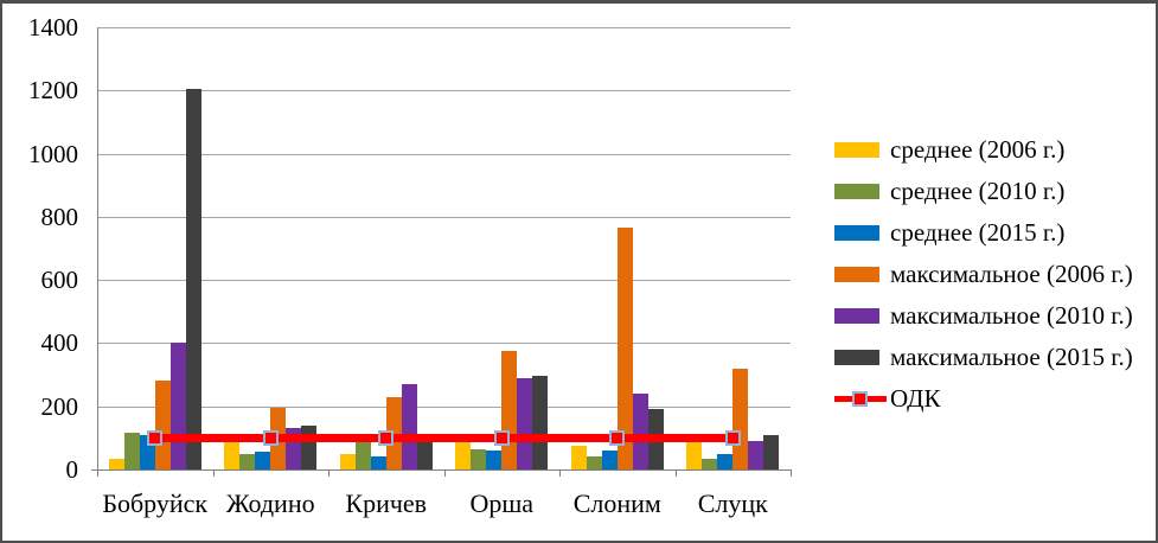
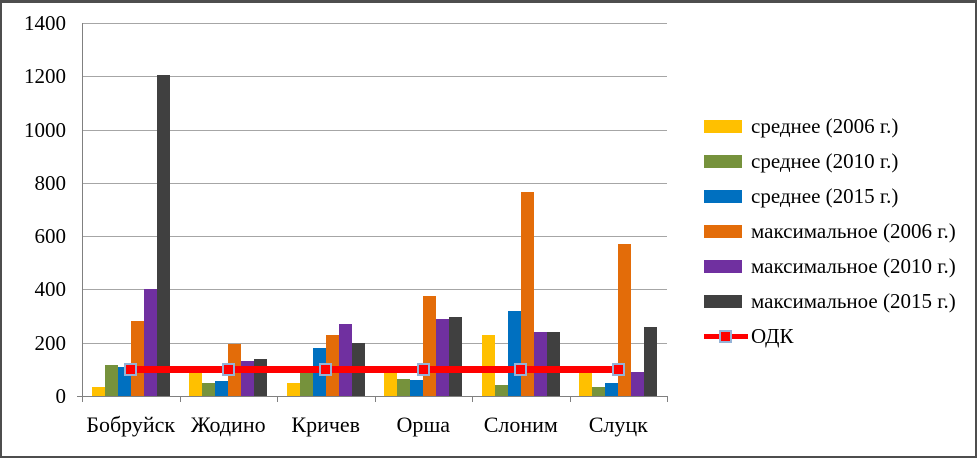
среднее (2015 г.)/Кричев: 40 -> 180
максимальное (2015 г.)/Кричев: 100 -> 200
среднее (2006 г.)/Слоним: 80 -> 230
среднее (2015 г.)/Слоним: 60 -> 320
максимальное (2015 г.)/Слоним: 190 -> 240
максимальное (2006 г.)/Слуцк: 320 -> 570
максимальное (2015 г.)/Слуцк: 110 -> 260
